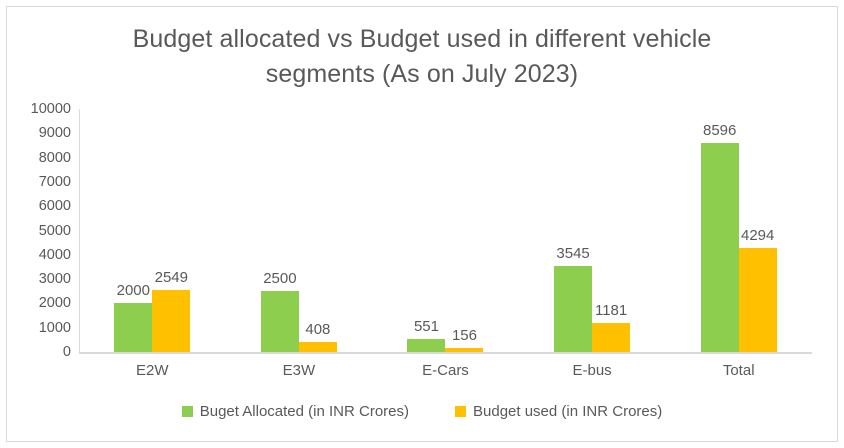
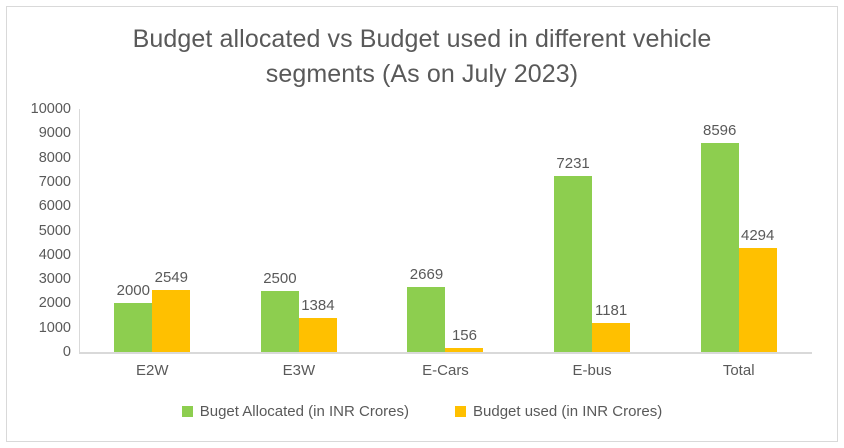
Budget used (in INR Crores)/E3W: 408 -> 1384
Buget Allocated (in INR Crores)/E-Cars: 551 -> 2669
Buget Allocated (in INR Crores)/E-bus: 3545 -> 7231
